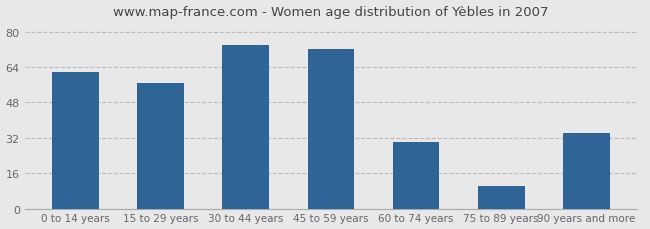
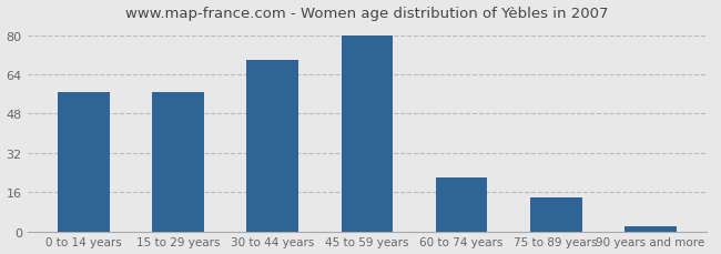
0 to 14 years: 62 -> 57
30 to 44 years: 74 -> 70
45 to 59 years: 72 -> 80
60 to 74 years: 30 -> 22
75 to 89 years: 10 -> 14
90 years and more: 34 -> 2
